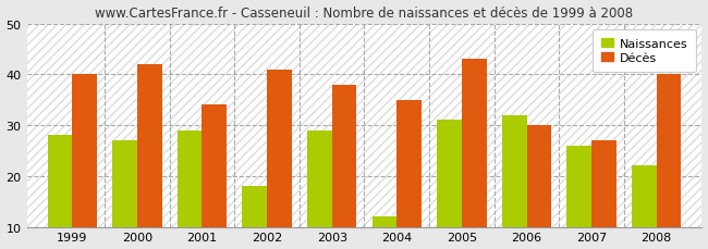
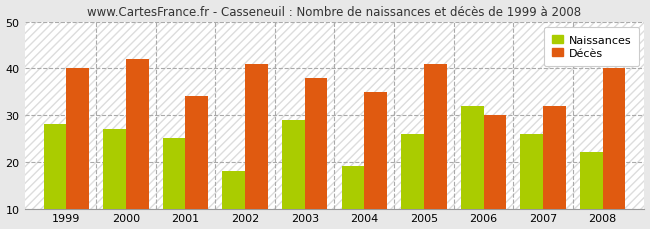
Naissances/2001: 29 -> 25
Naissances/2004: 12 -> 19
Naissances/2005: 31 -> 26
Décès/2005: 43 -> 41
Décès/2007: 27 -> 32
